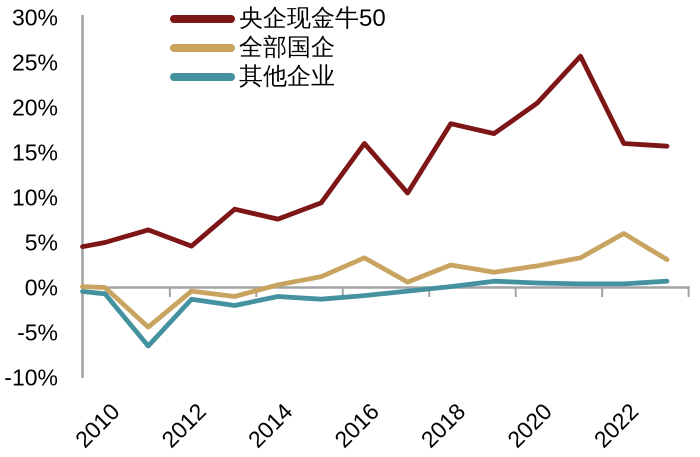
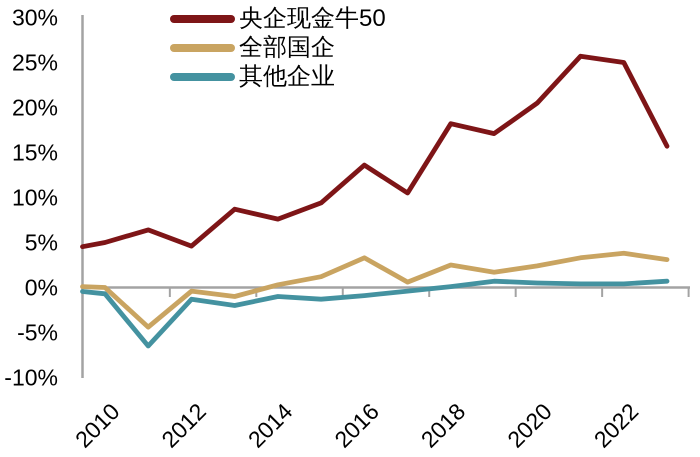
央企现金牛50/2016: 16% -> 14%
央企现金牛50/2022: 16% -> 25%
全部国企/2022: 6% -> 4%
